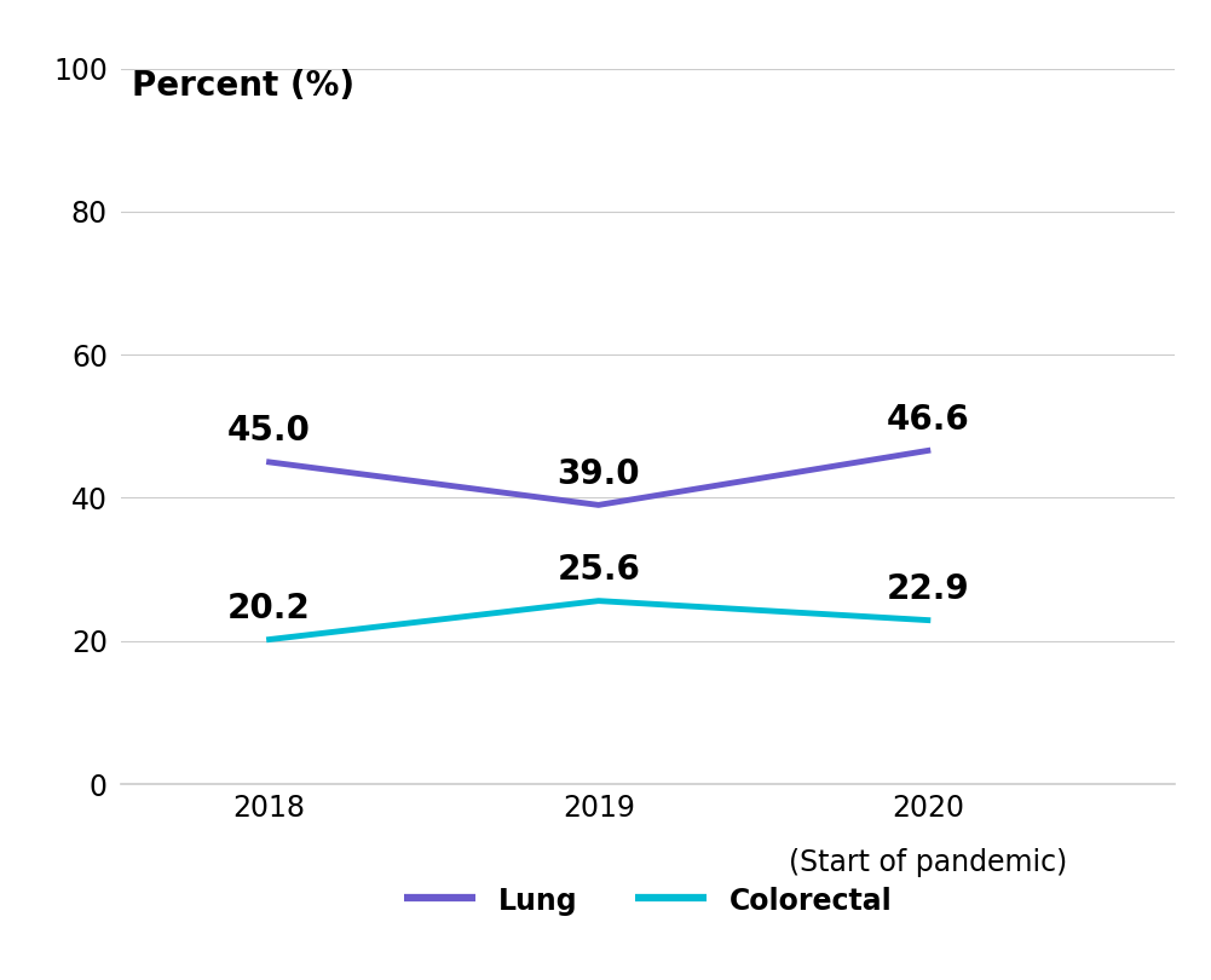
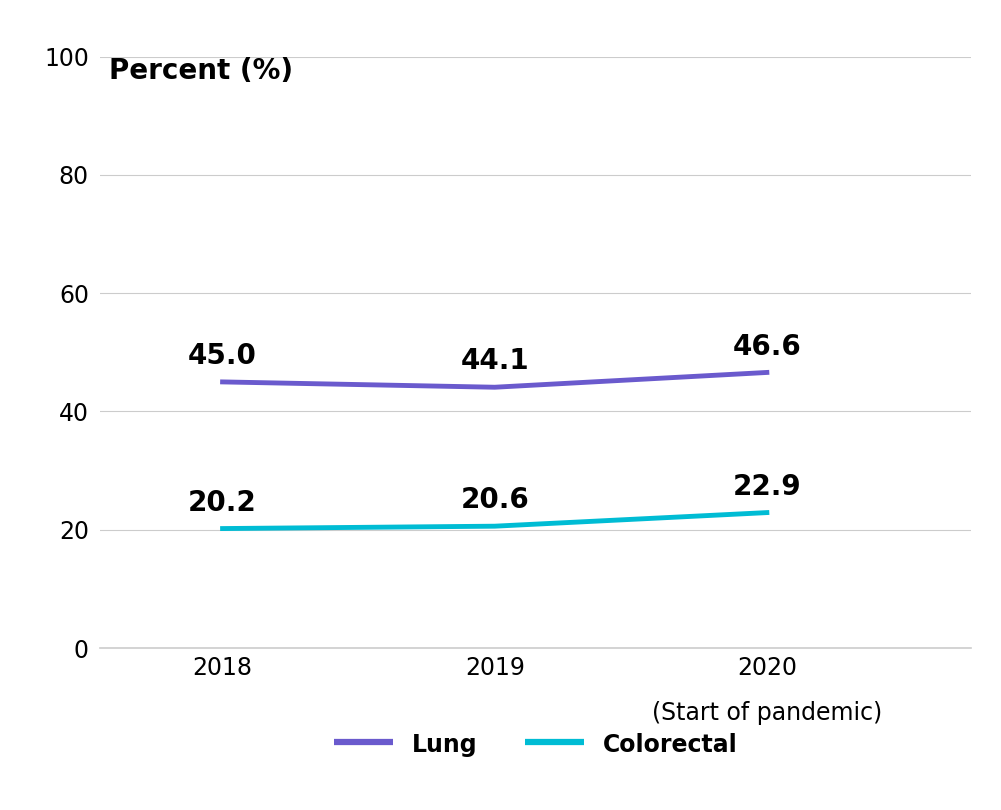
Lung/2019: 39.0 -> 44.1
Colorectal/2019: 25.6 -> 20.6
